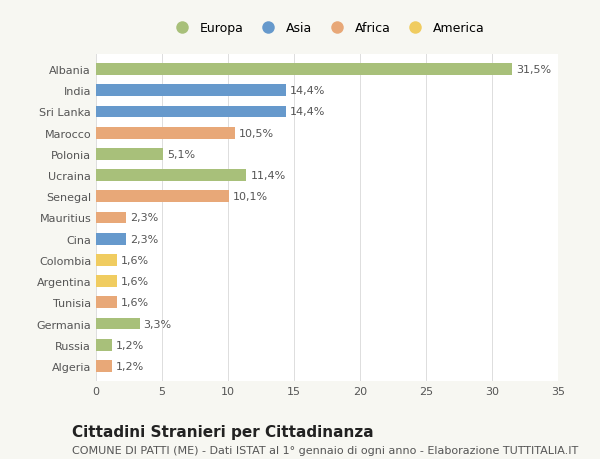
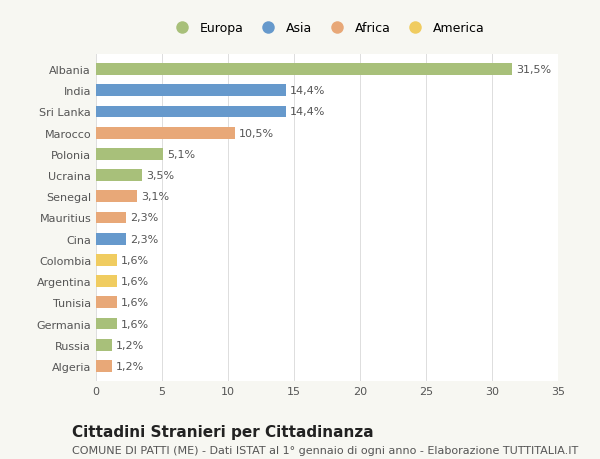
Ucraina: 11,4% -> 3,5%
Senegal: 10,1% -> 3,1%
Germania: 3,3% -> 1,6%
